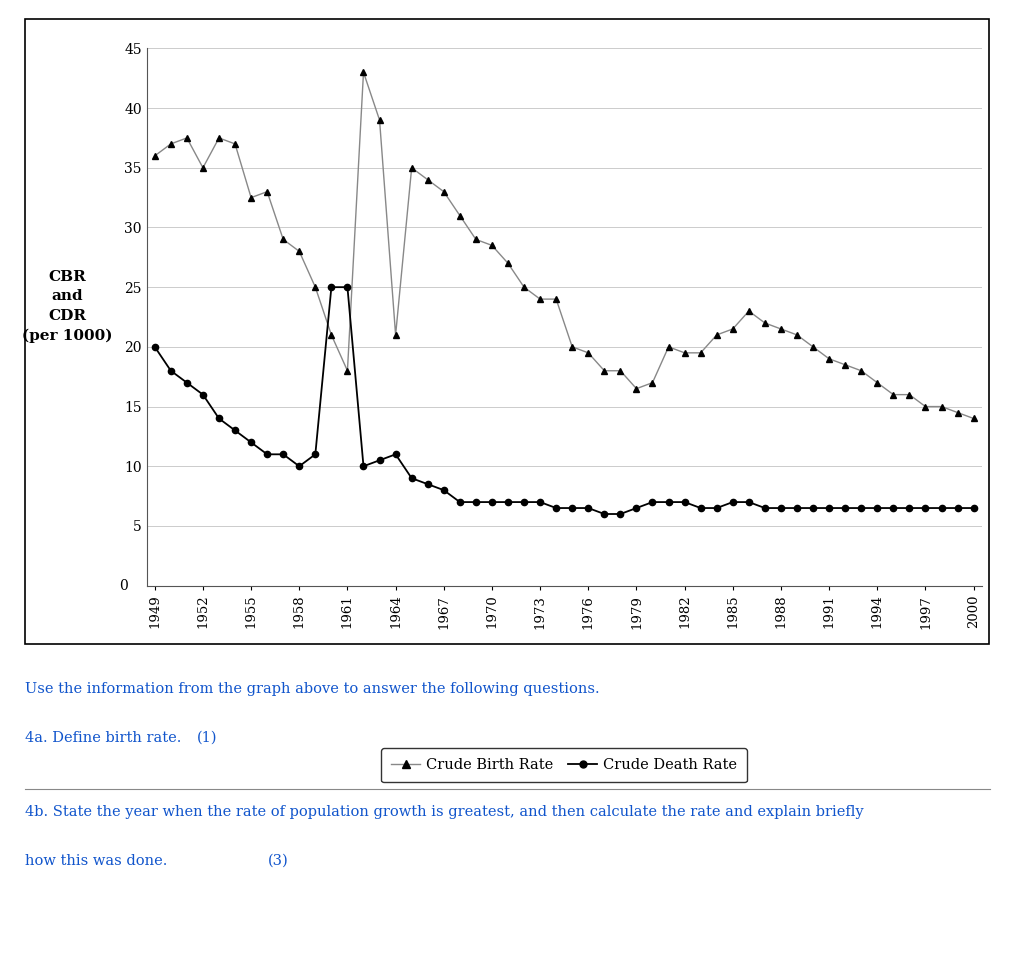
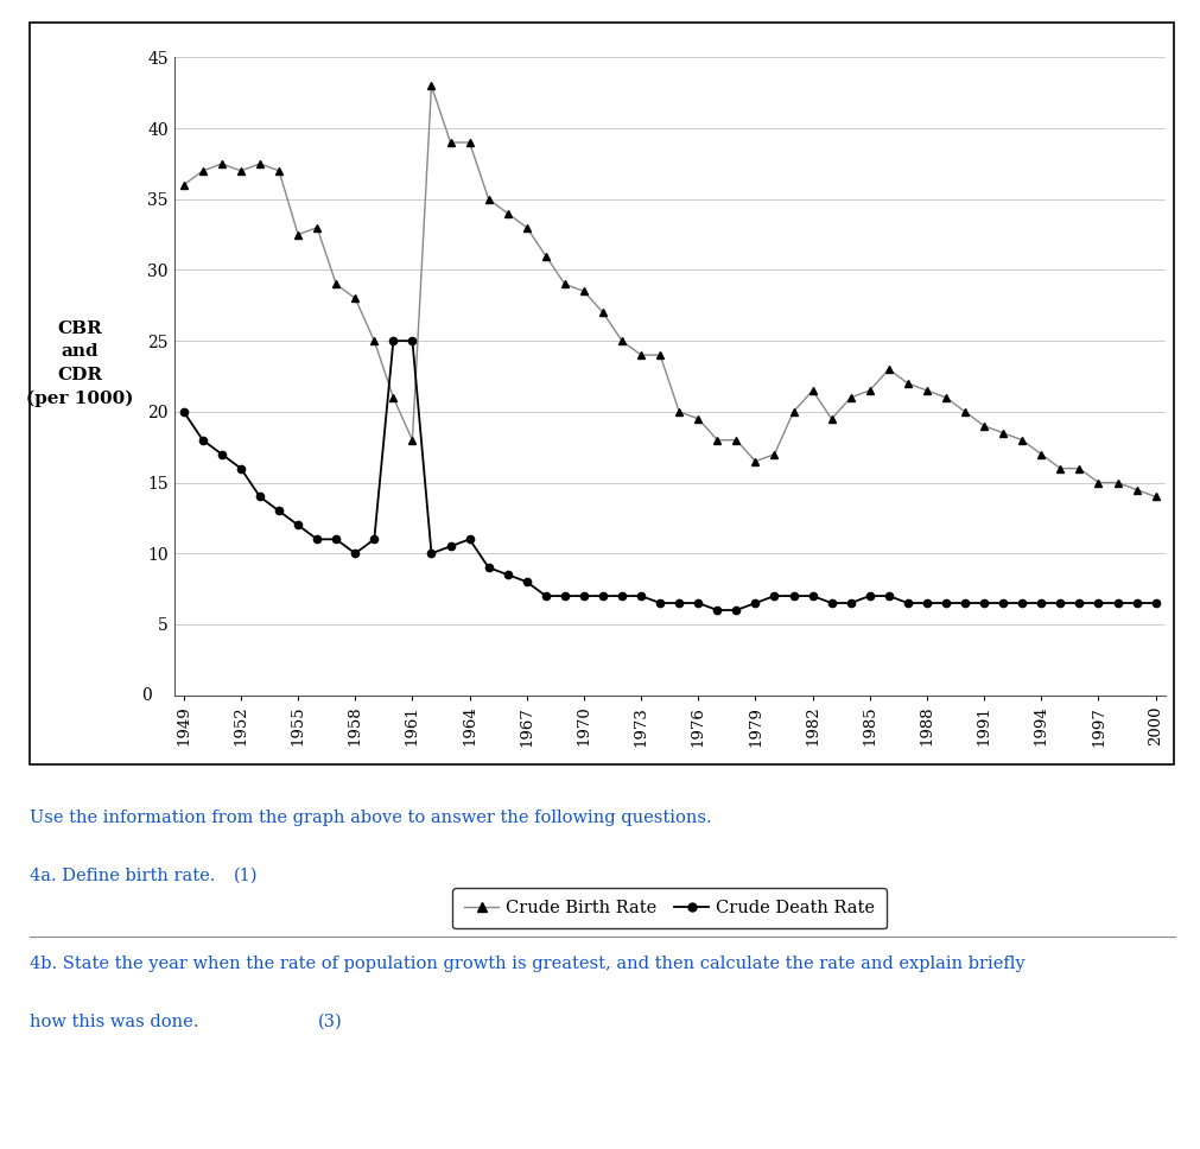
Crude Birth Rate/1952: 35.0 -> 37.0
Crude Birth Rate/1964: 21.0 -> 39.0
Crude Birth Rate/1982: 19.5 -> 21.5
